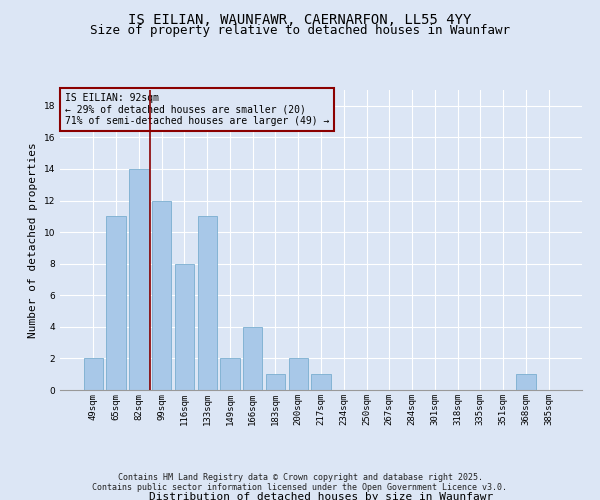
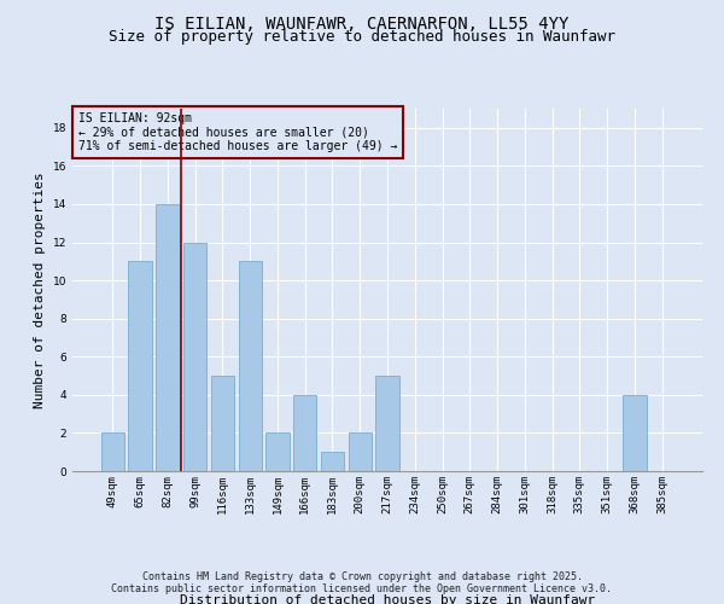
116sqm: 8 -> 5
217sqm: 1 -> 5
368sqm: 1 -> 4
